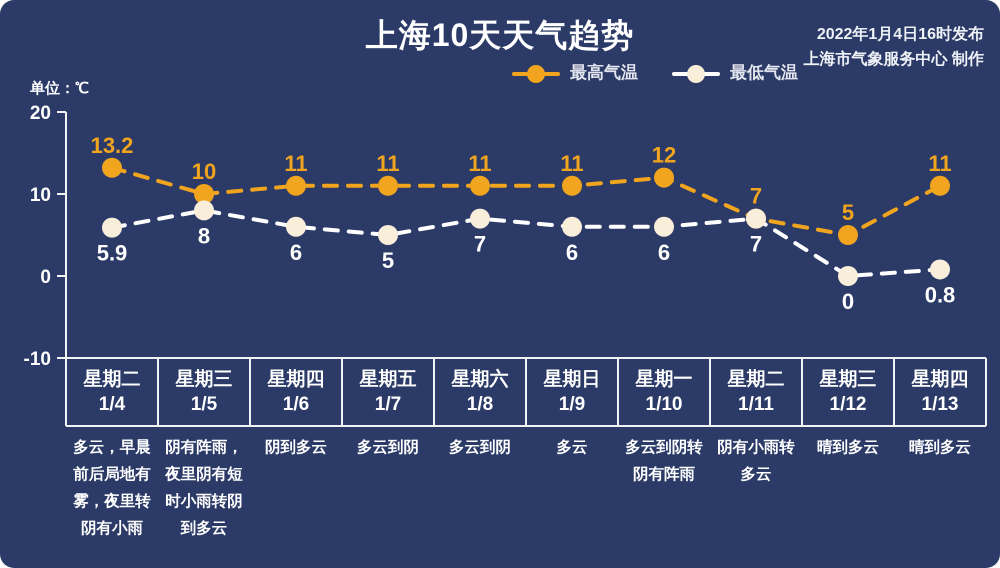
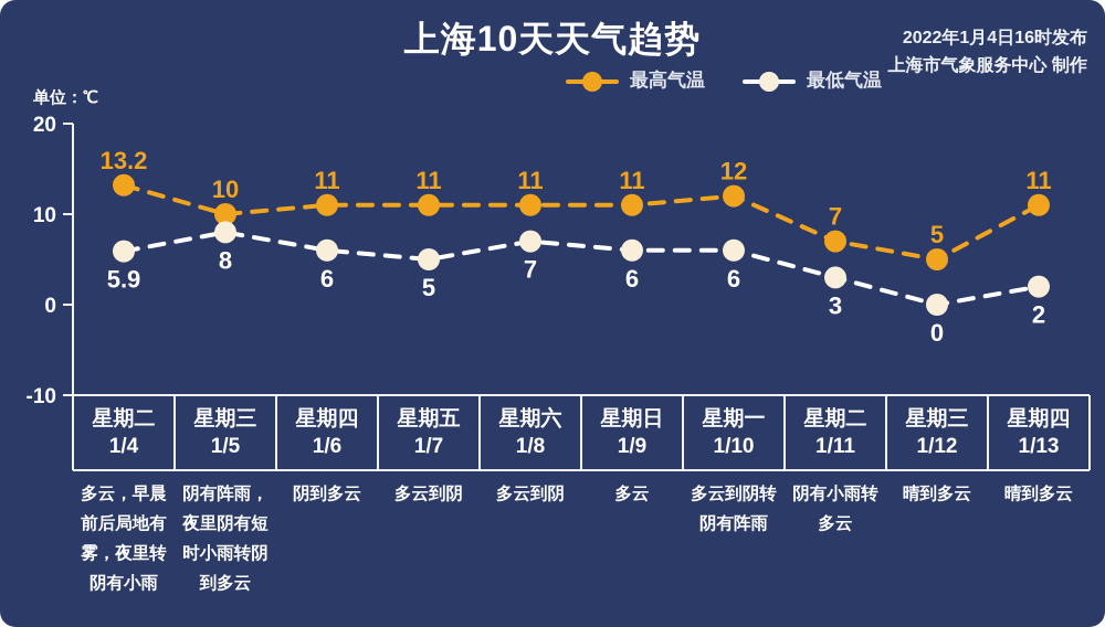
最低气温/星期二 1/11: 7 -> 3
最低气温/星期四 1/13: 0.8 -> 2
